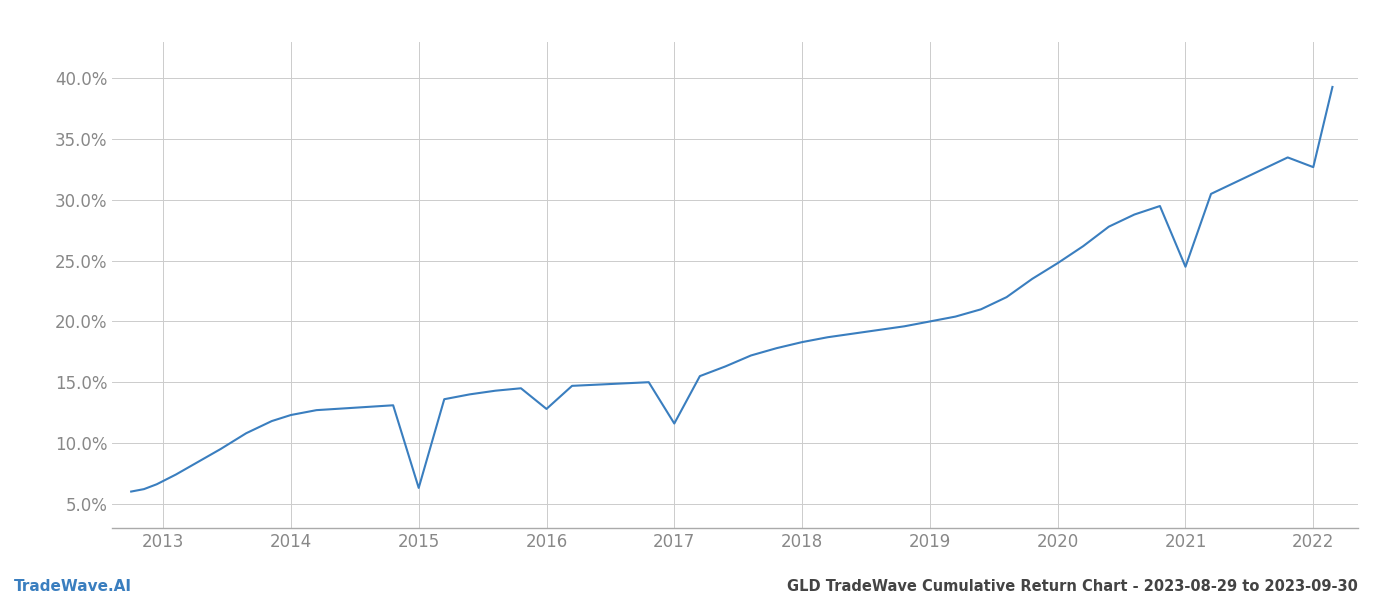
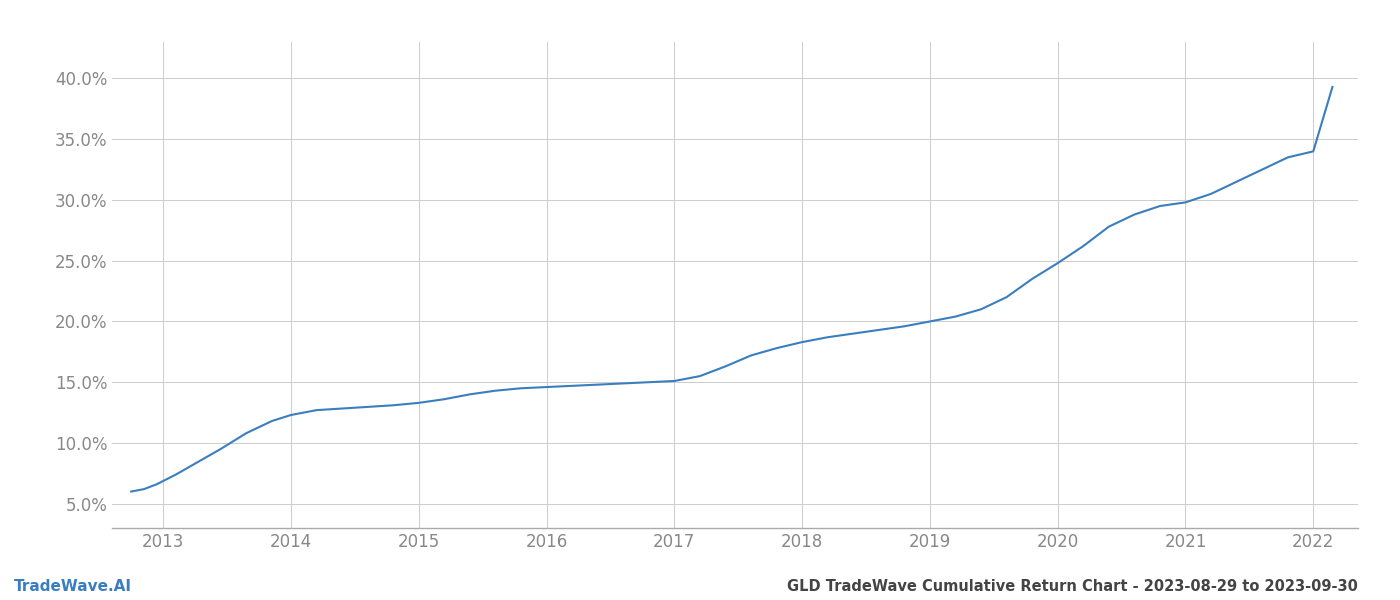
2015: 6.3% -> 13.3%
2016: 12.8% -> 14.6%
2017: 11.6% -> 15.1%
2021: 24.5% -> 29.8%
2022: 32.7% -> 34.0%
